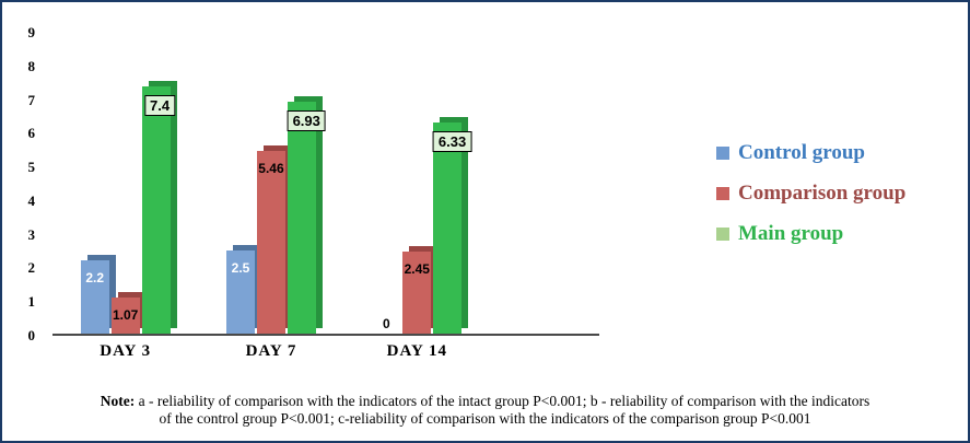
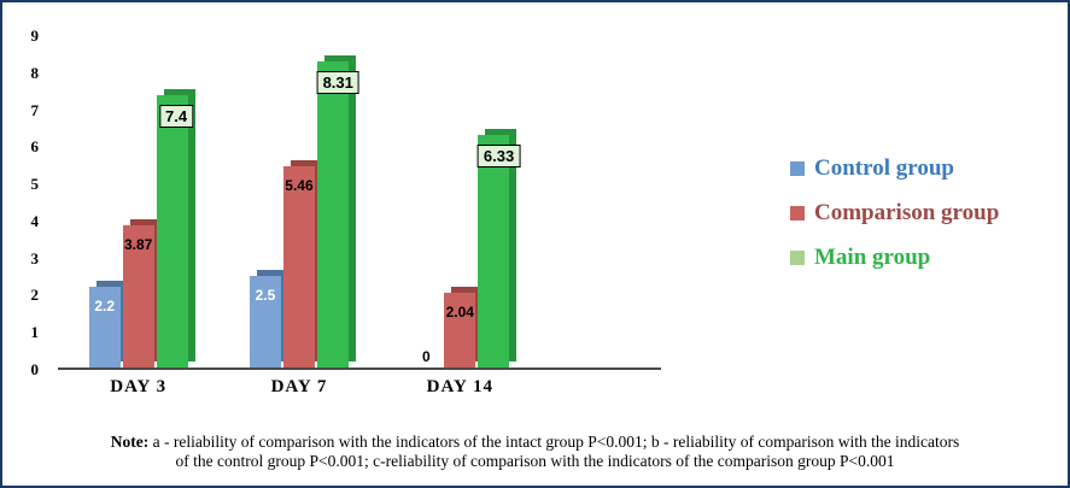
Comparison group/DAY 3: 1.07 -> 3.87
Main group/DAY 7: 6.93 -> 8.31
Comparison group/DAY 14: 2.45 -> 2.04
